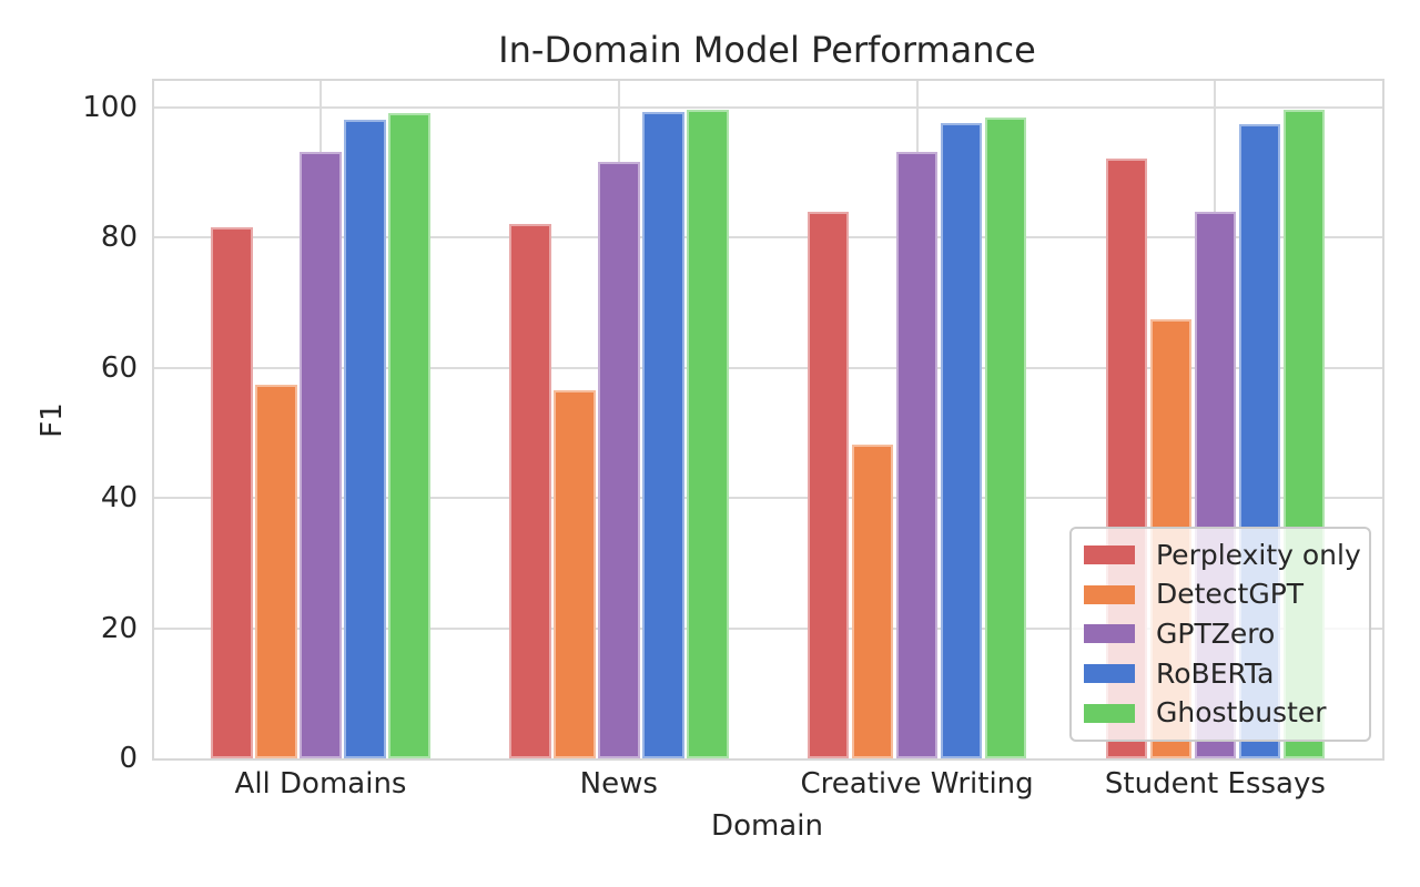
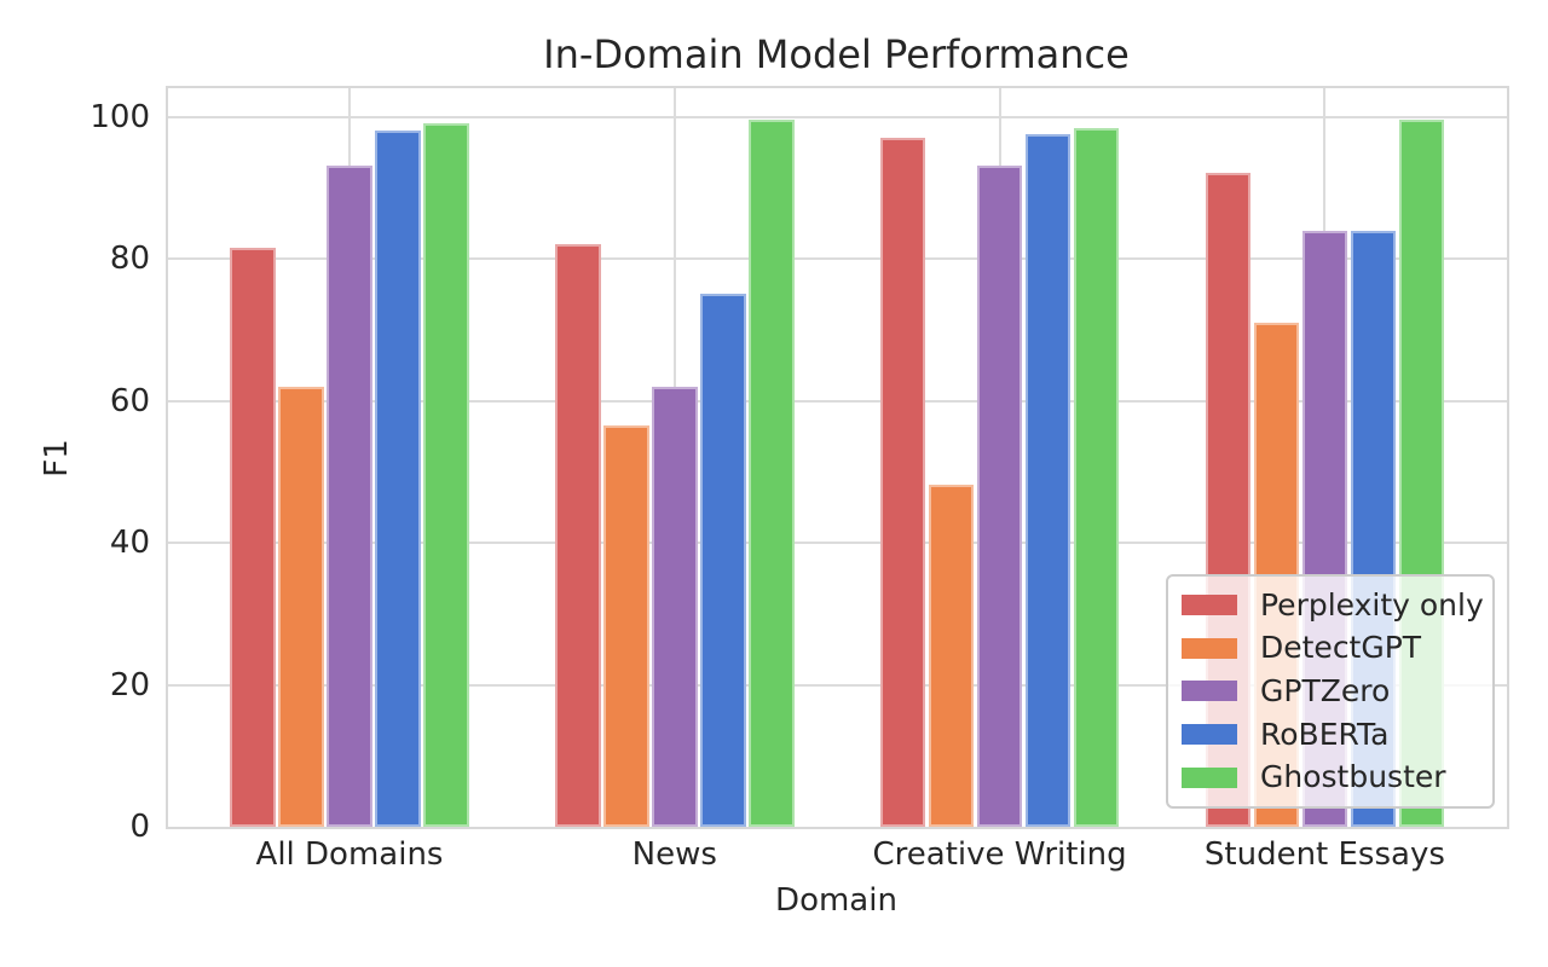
DetectGPT/All Domains: 57 -> 62
GPTZero/News: 92 -> 62
RoBERTa/News: 99 -> 75
Perplexity only/Creative Writing: 84 -> 97
DetectGPT/Student Essays: 67 -> 71
RoBERTa/Student Essays: 97 -> 84
